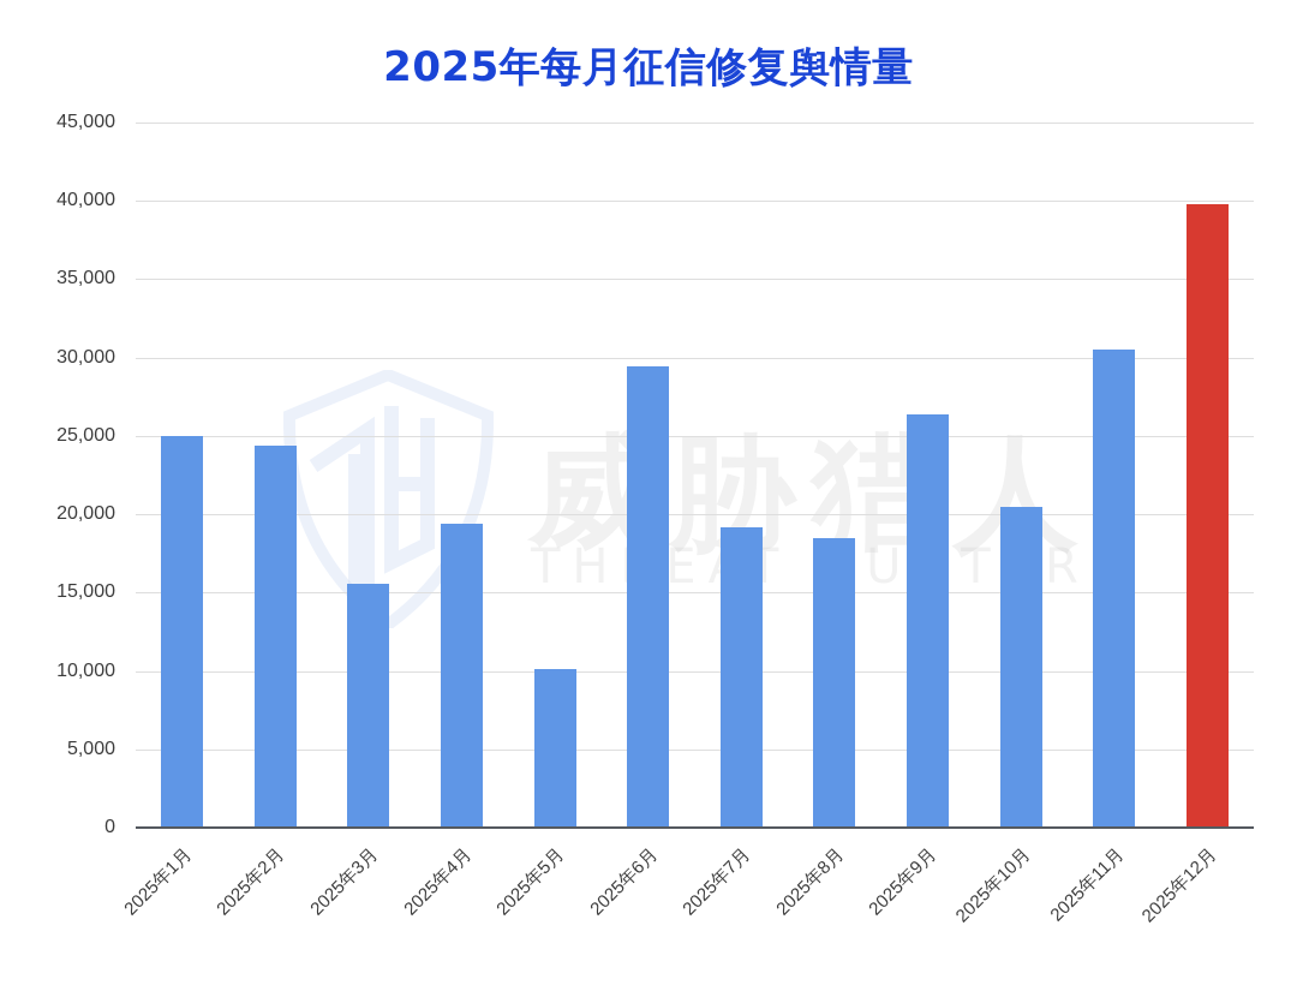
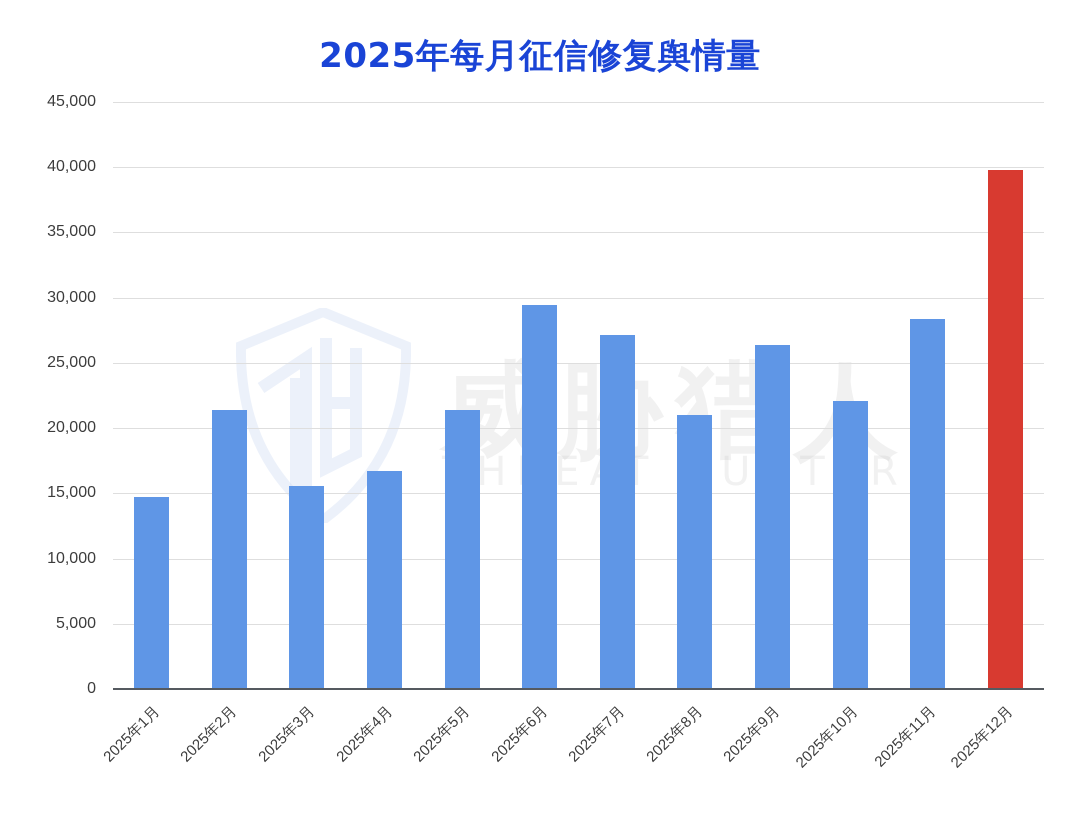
2025年1月: 25000 -> 14700
2025年2月: 24400 -> 21400
2025年4月: 19400 -> 16700
2025年5月: 10100 -> 21400
2025年7月: 19200 -> 27100
2025年8月: 18500 -> 21000
2025年10月: 20500 -> 22100
2025年11月: 30500 -> 28400
